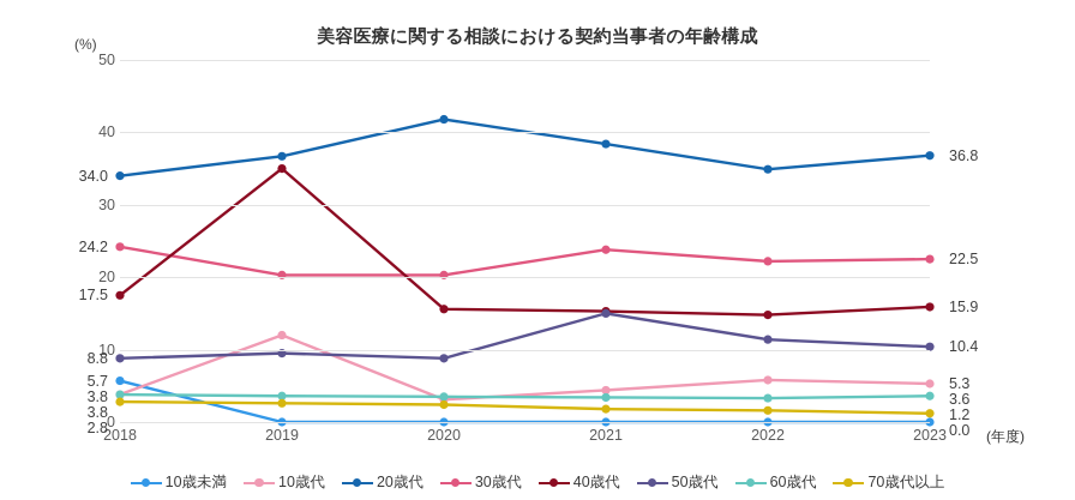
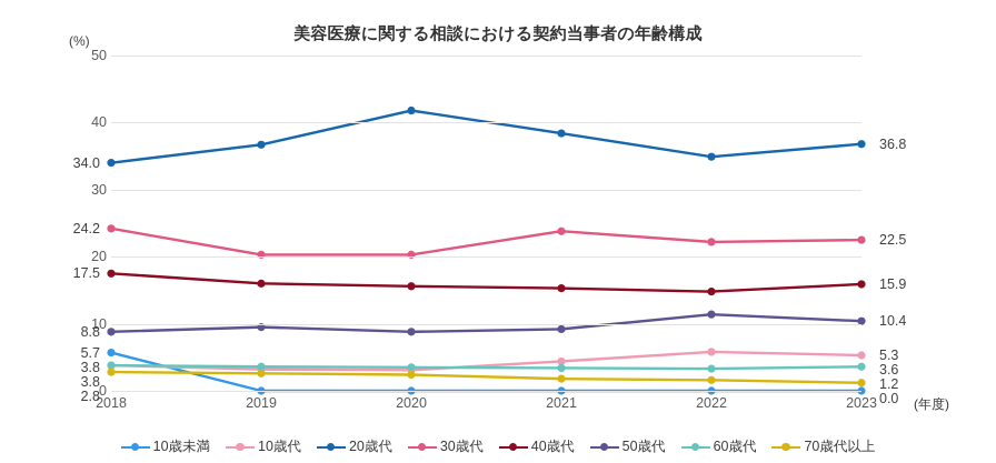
10歳代/2019: 12 -> 3
40歳代/2019: 35 -> 16
50歳代/2021: 15 -> 9
